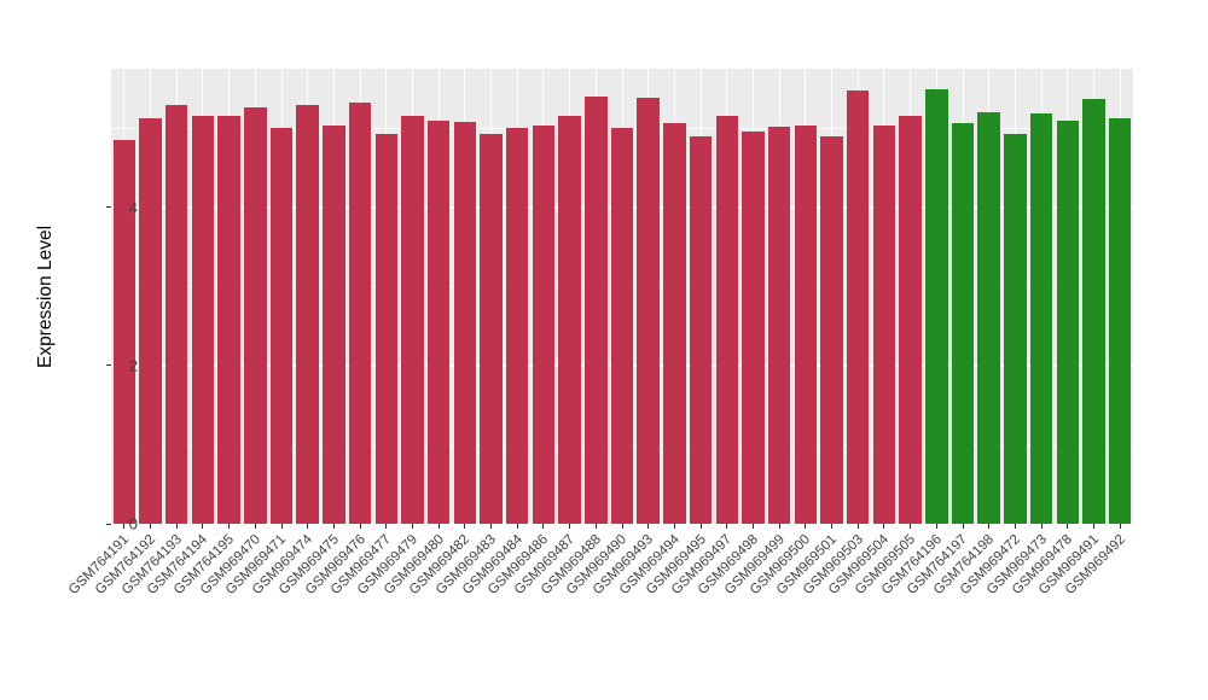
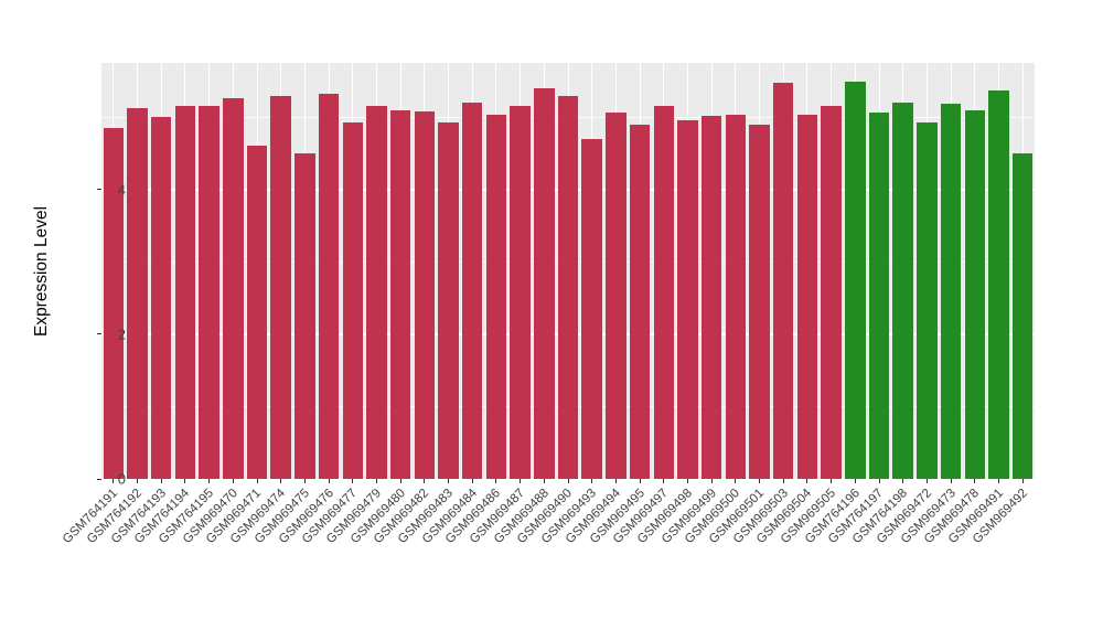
GSM764193: 5.3 -> 5.0
GSM969471: 5.0 -> 4.6
GSM969475: 5.0 -> 4.5
GSM969484: 5.0 -> 5.2
GSM969490: 5.0 -> 5.3
GSM969493: 5.4 -> 4.7
GSM969492: 5.1 -> 4.5
